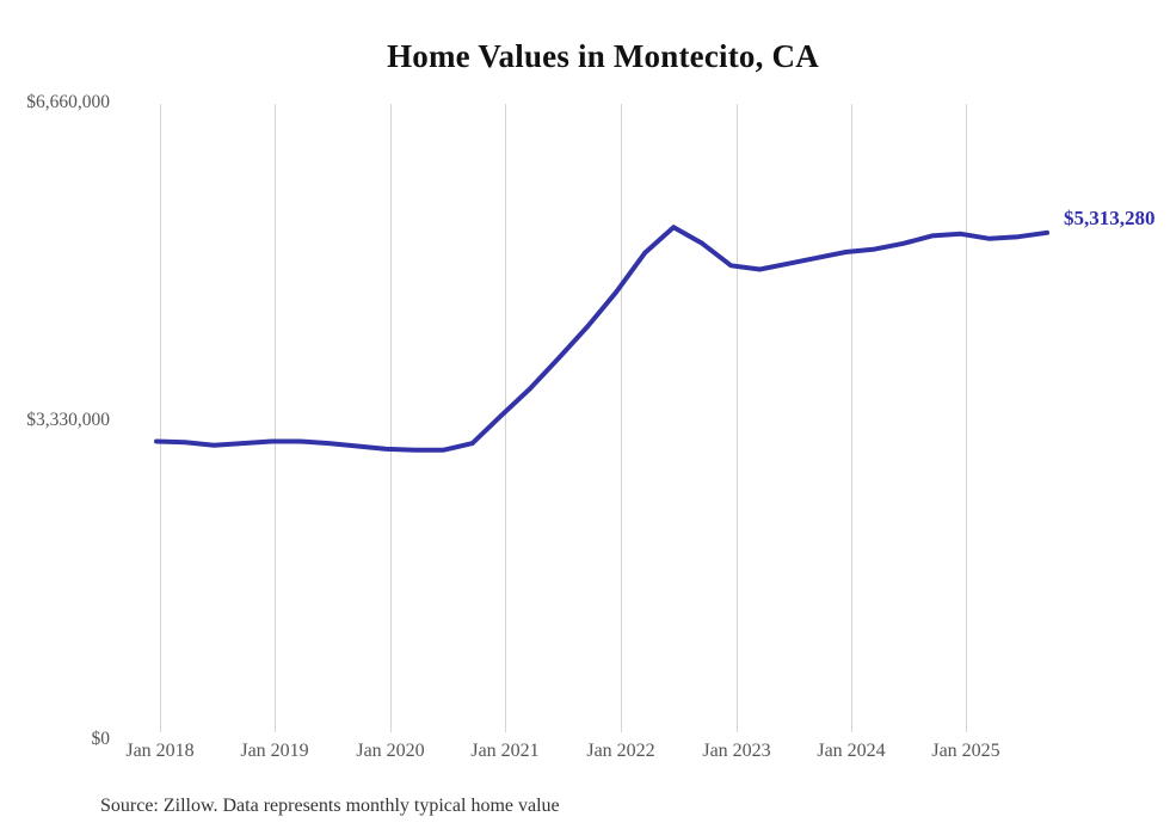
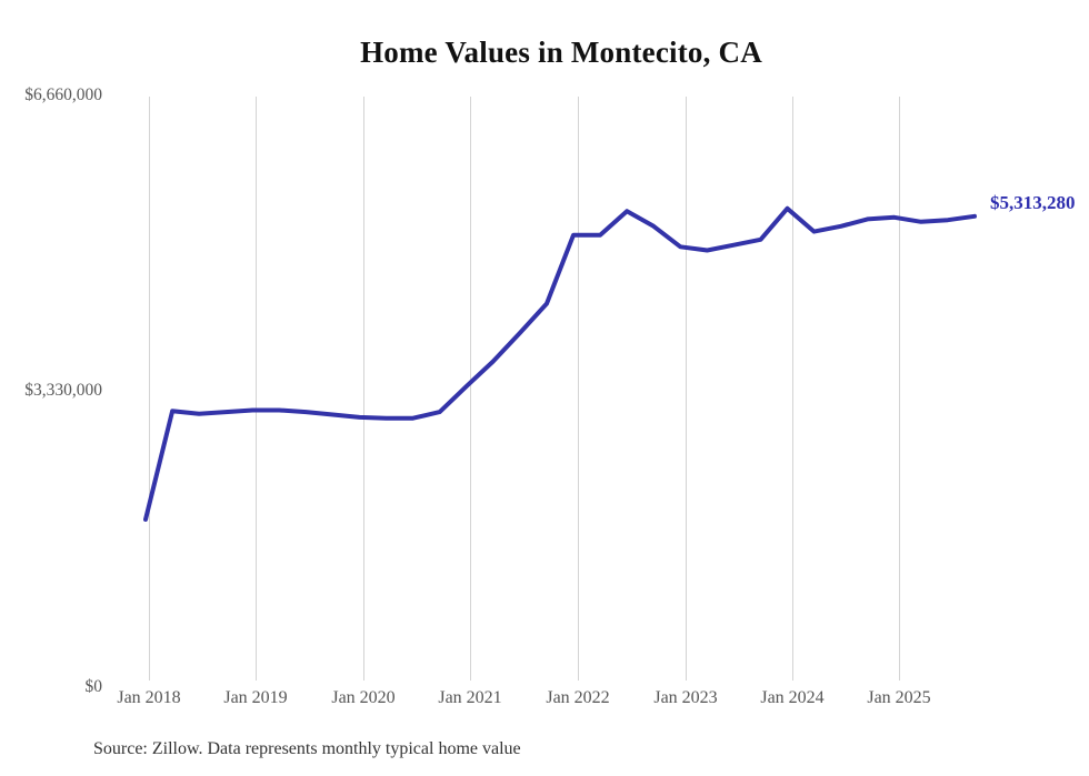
Jan 2018: $3100000 -> $1900000
Jan 2022: $4700000 -> $5100000
Jan 2024: $5100000 -> $5400000
